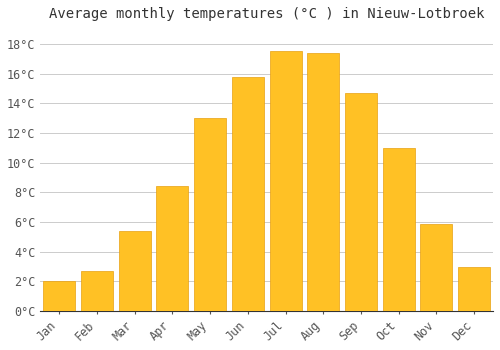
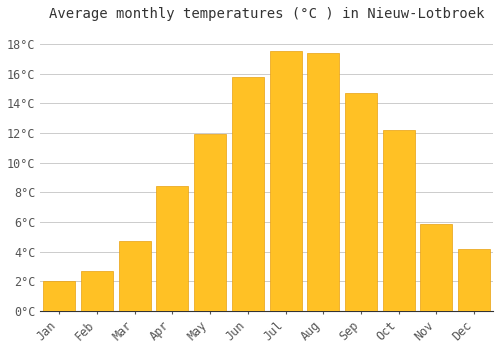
Mar: 5.4°C -> 4.7°C
May: 13.0°C -> 11.9°C
Oct: 11.0°C -> 12.2°C
Dec: 3.0°C -> 4.2°C
